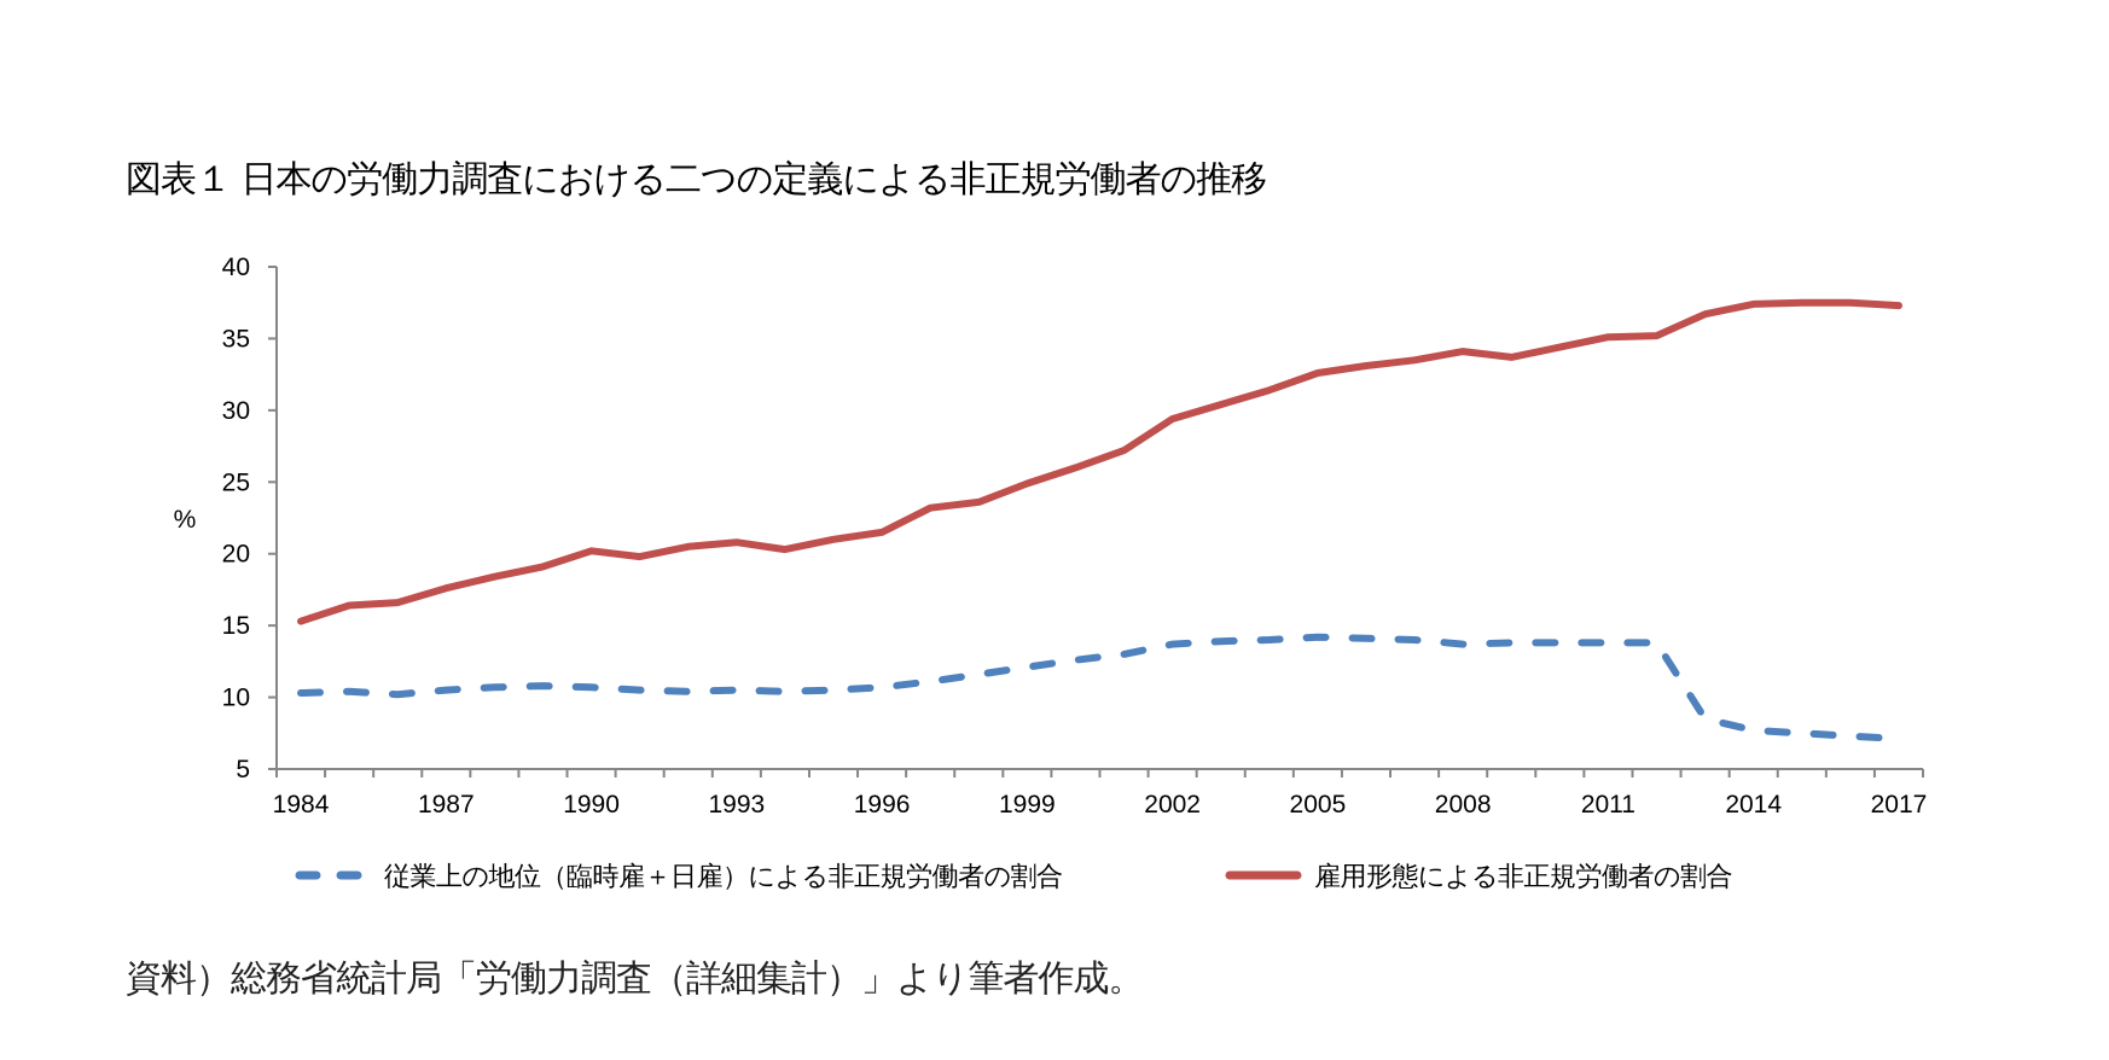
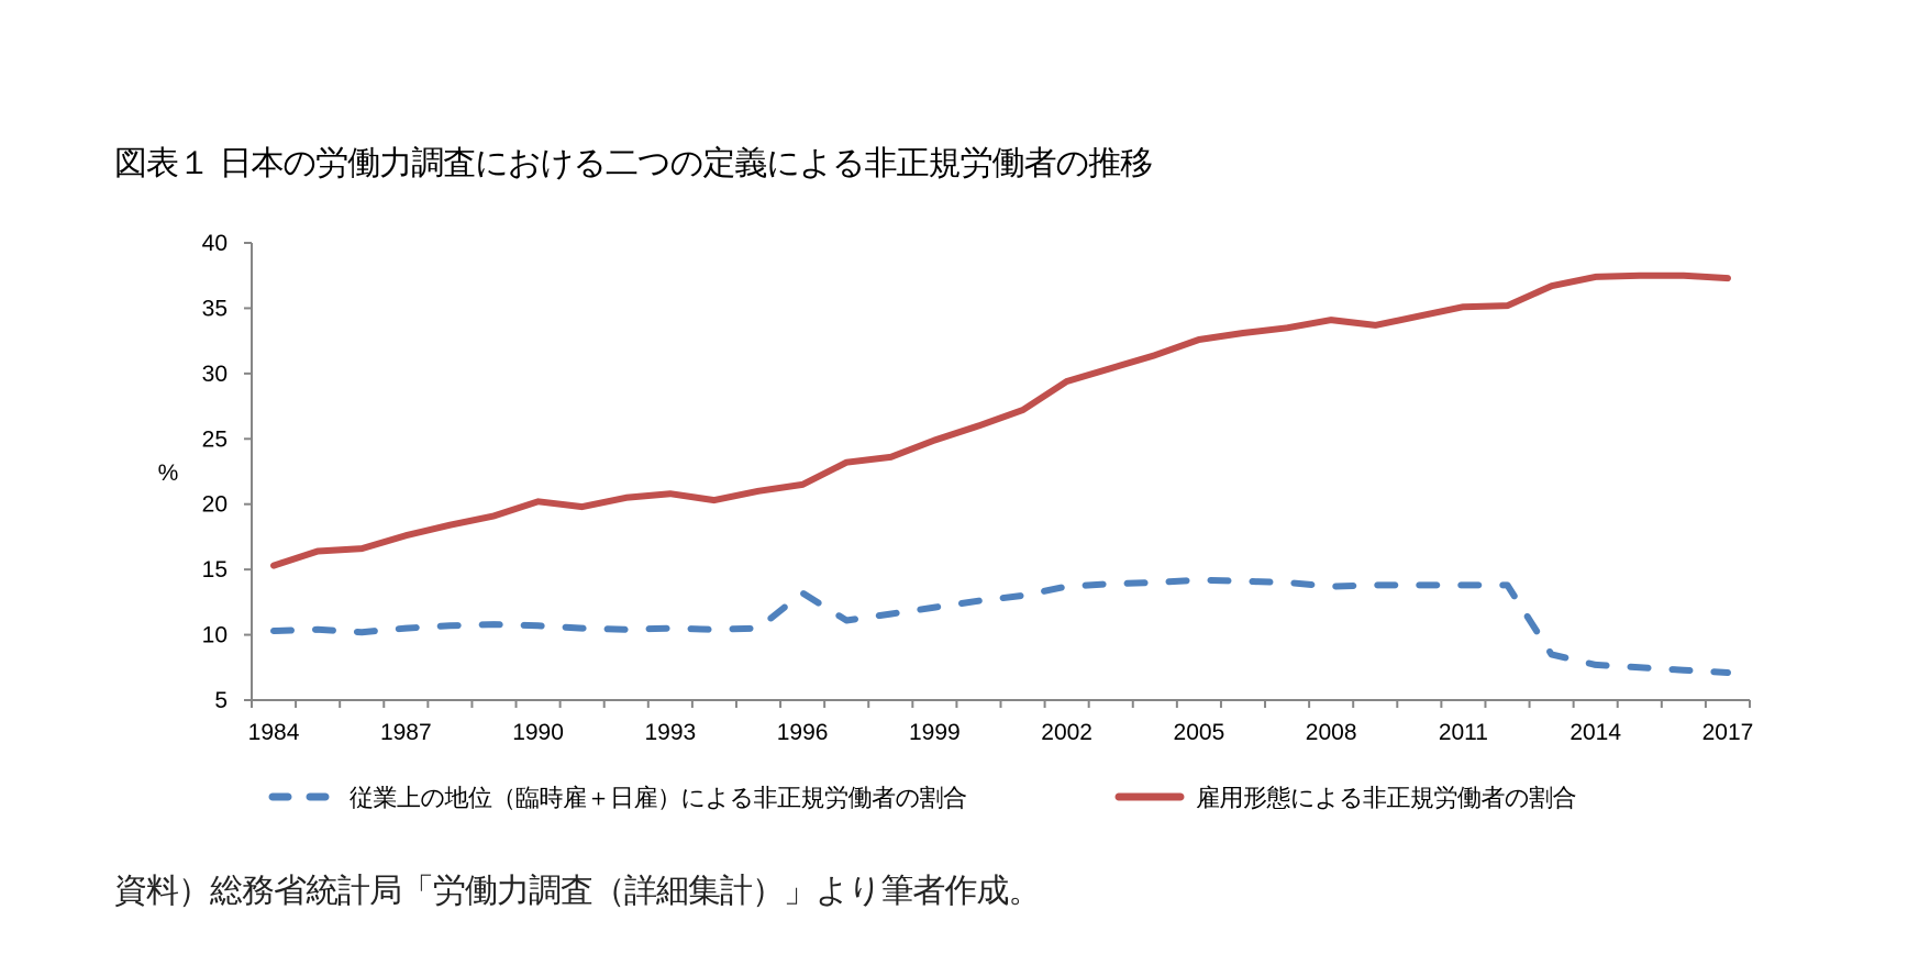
従業上の地位（臨時雇＋日雇）による非正規労働者の割合/1996: 10.7 -> 13.2
